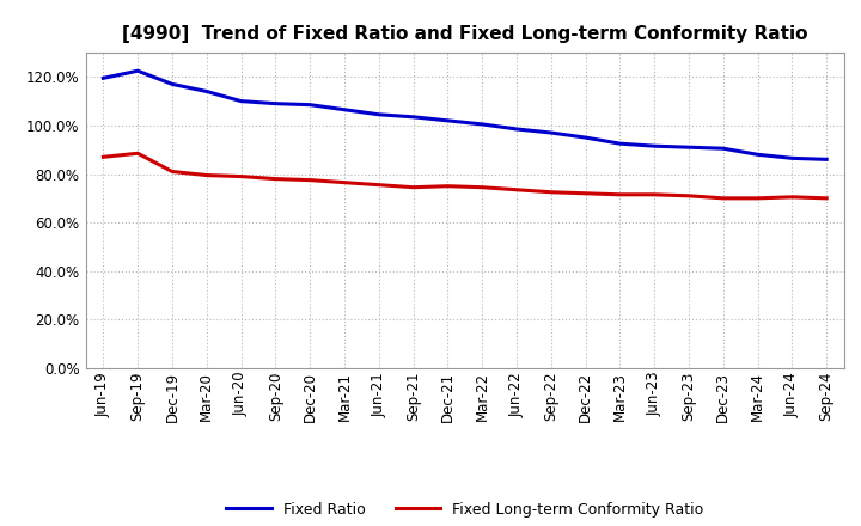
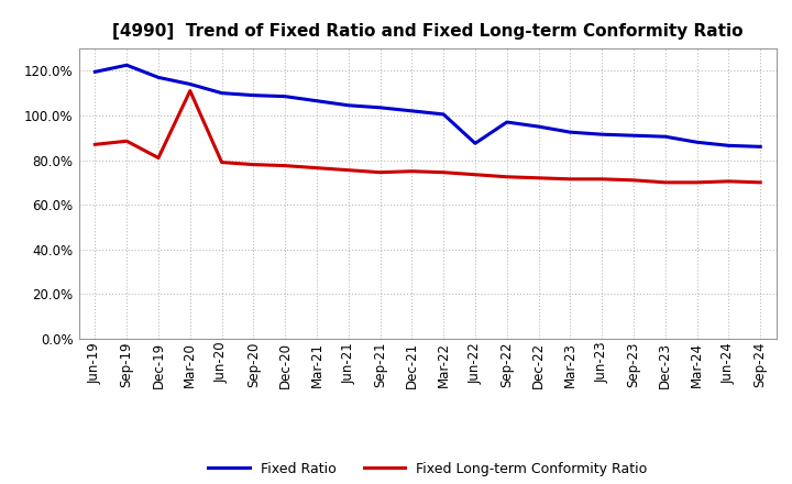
Fixed Long-term Conformity Ratio/Mar-20: 79.5% -> 111.0%
Fixed Ratio/Jun-22: 98.5% -> 87.5%
